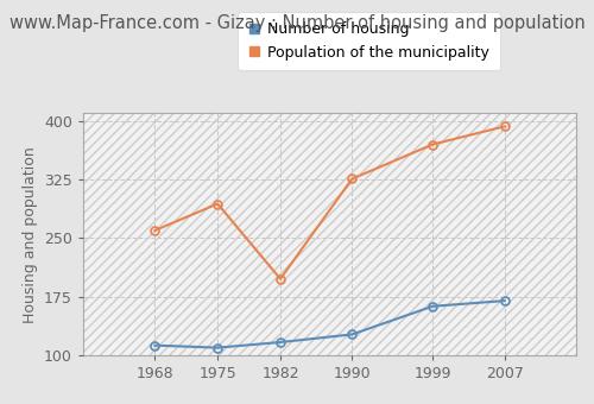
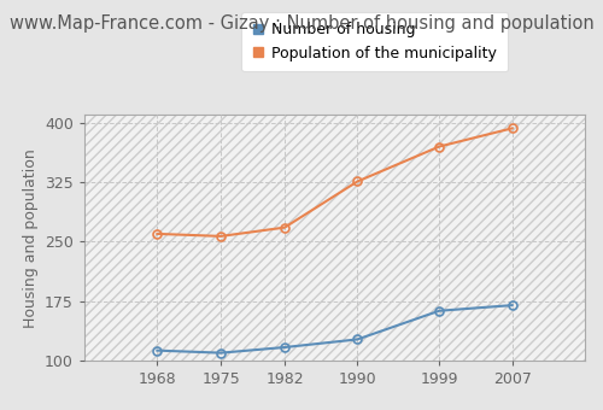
Population of the municipality/1975: 294 -> 257
Population of the municipality/1982: 198 -> 268
